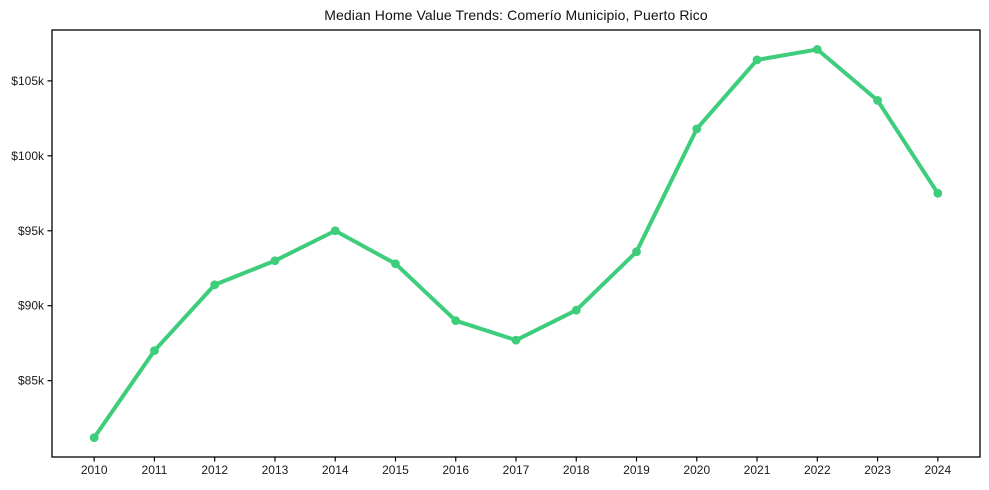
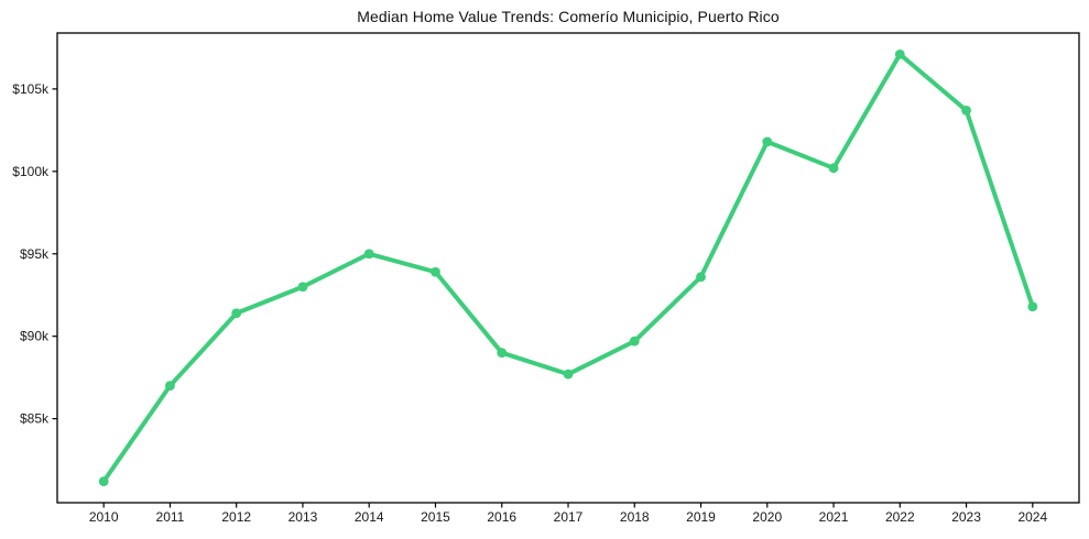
2015: $92.8k -> $93.9k
2021: $106.4k -> $100.2k
2024: $97.5k -> $91.8k
